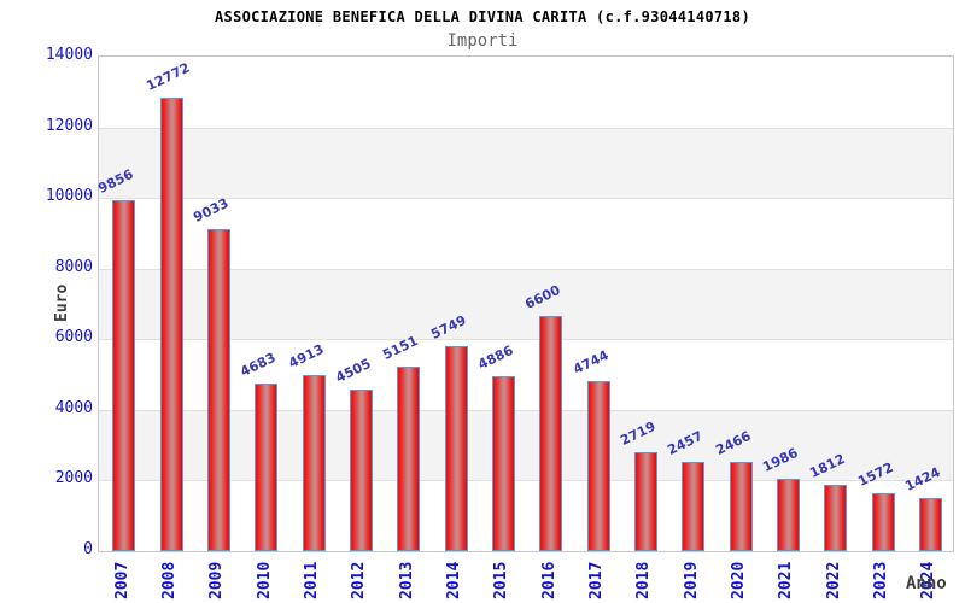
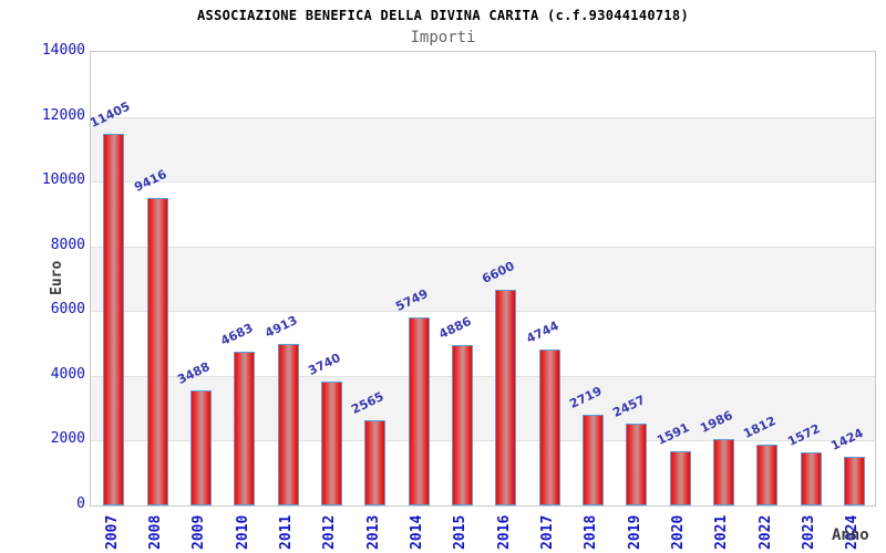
2007: 9856 -> 11405
2008: 12772 -> 9416
2009: 9033 -> 3488
2012: 4505 -> 3740
2013: 5151 -> 2565
2020: 2466 -> 1591
